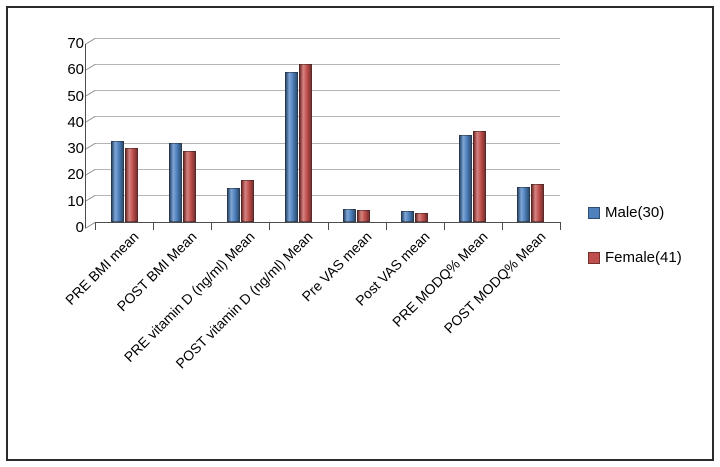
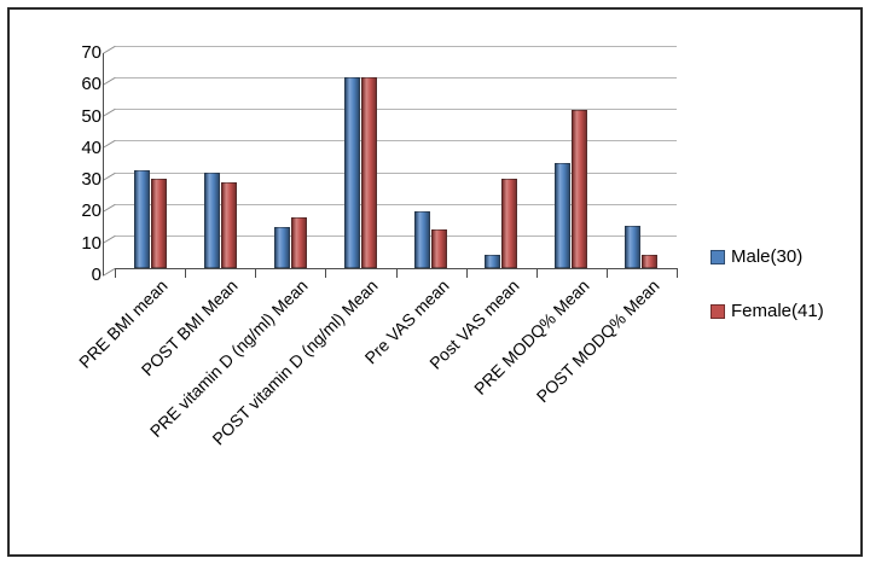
Male(30)/POST vitamin D (ng/ml) Mean: 57 -> 60
Male(30)/Pre VAS mean: 5 -> 18
Female(41)/Pre VAS mean: 4 -> 12
Female(41)/Post VAS mean: 4 -> 28
Female(41)/PRE MODQ% Mean: 34 -> 50
Female(41)/POST MODQ% Mean: 14 -> 4
